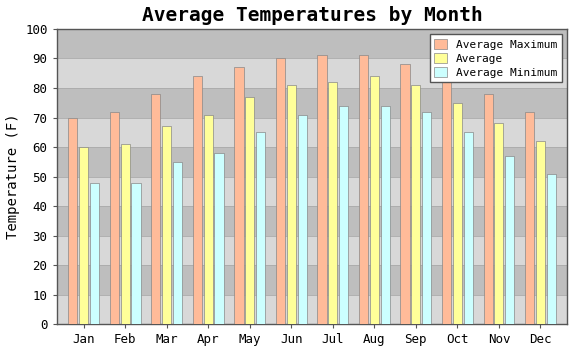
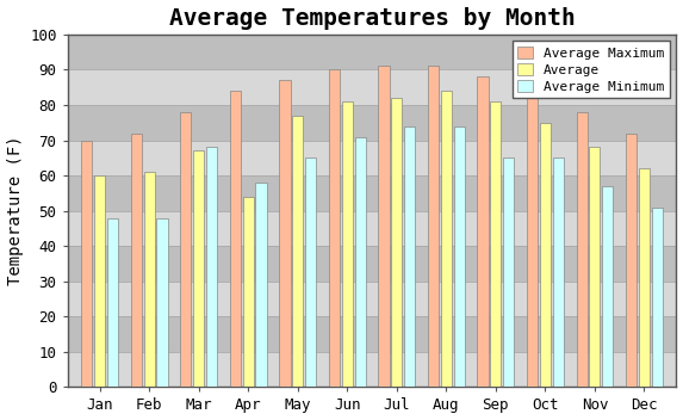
Average Minimum/Mar: 55 -> 68
Average/Apr: 71 -> 54
Average Minimum/Sep: 72 -> 65
